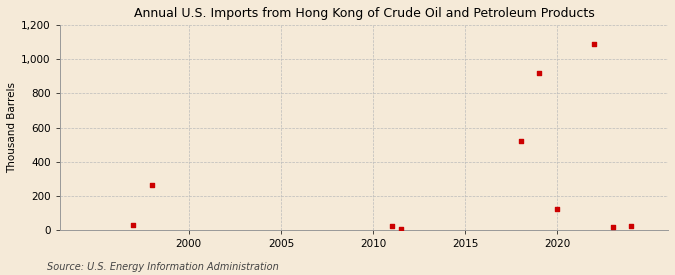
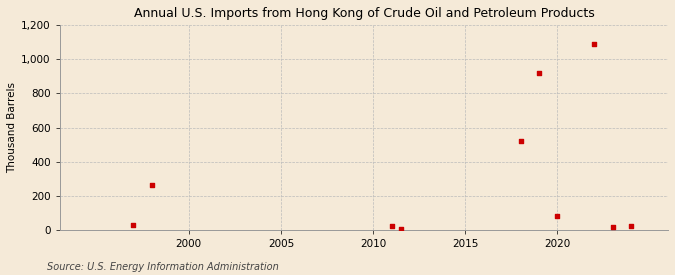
2020: 120 -> 80
